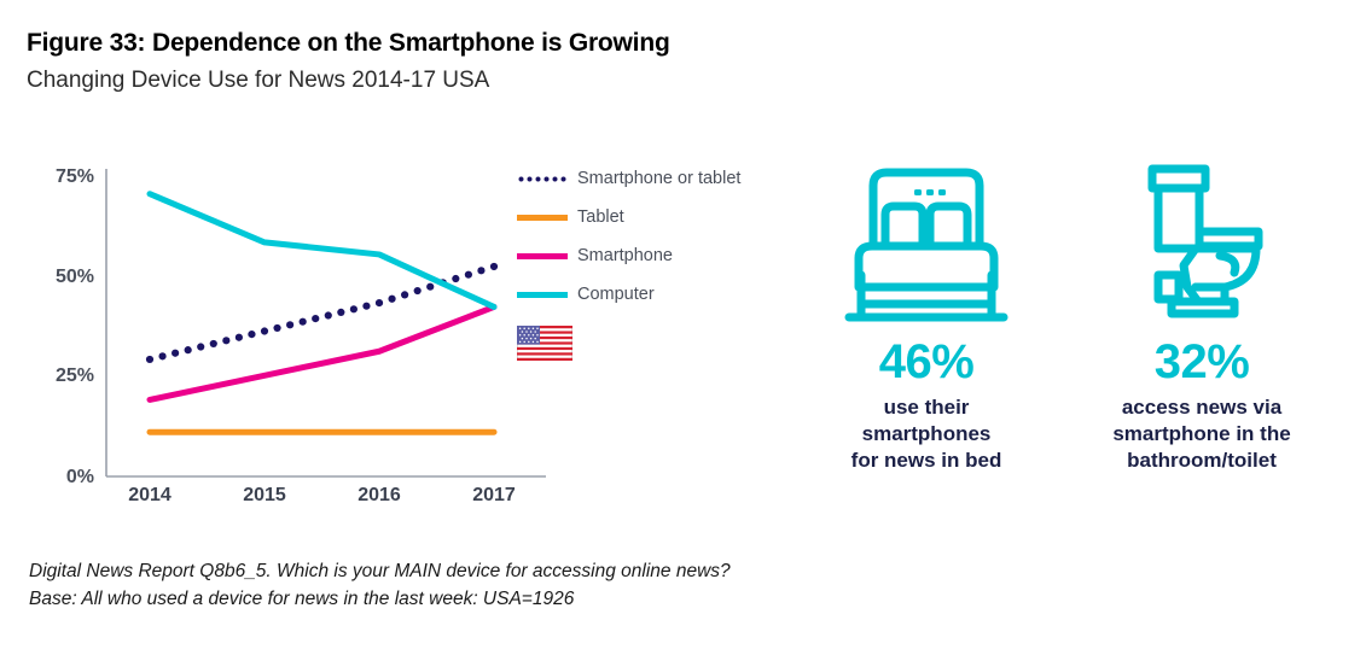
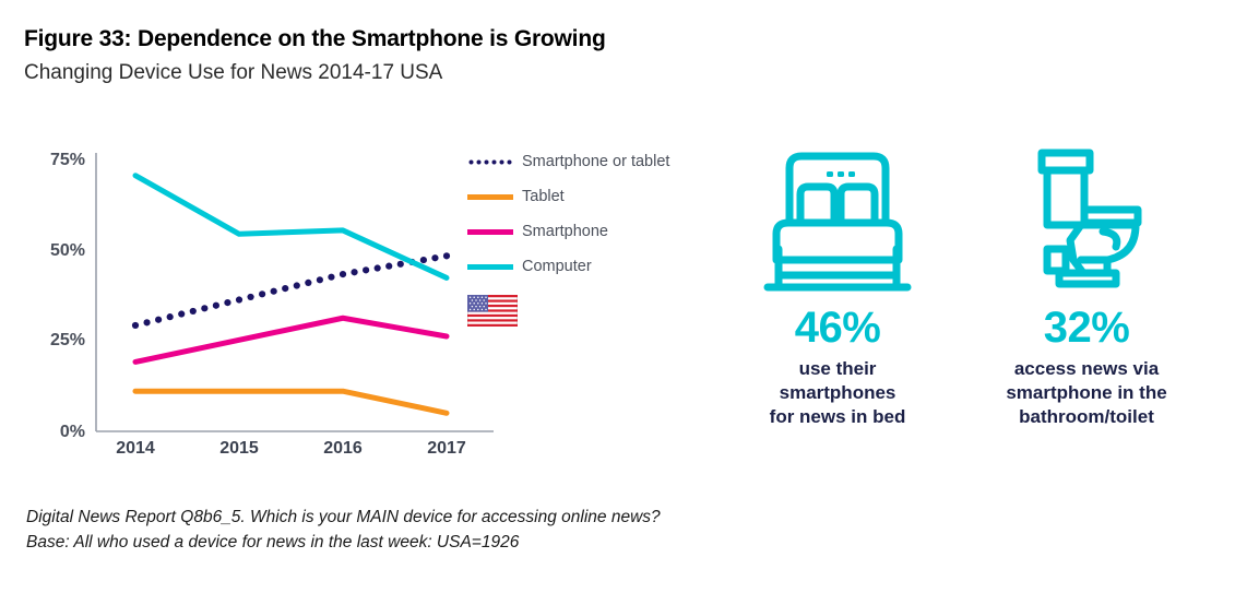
Computer/2015: 58% -> 54%
Smartphone or tablet/2017: 52% -> 48%
Tablet/2017: 11% -> 5%
Smartphone/2017: 42% -> 26%
